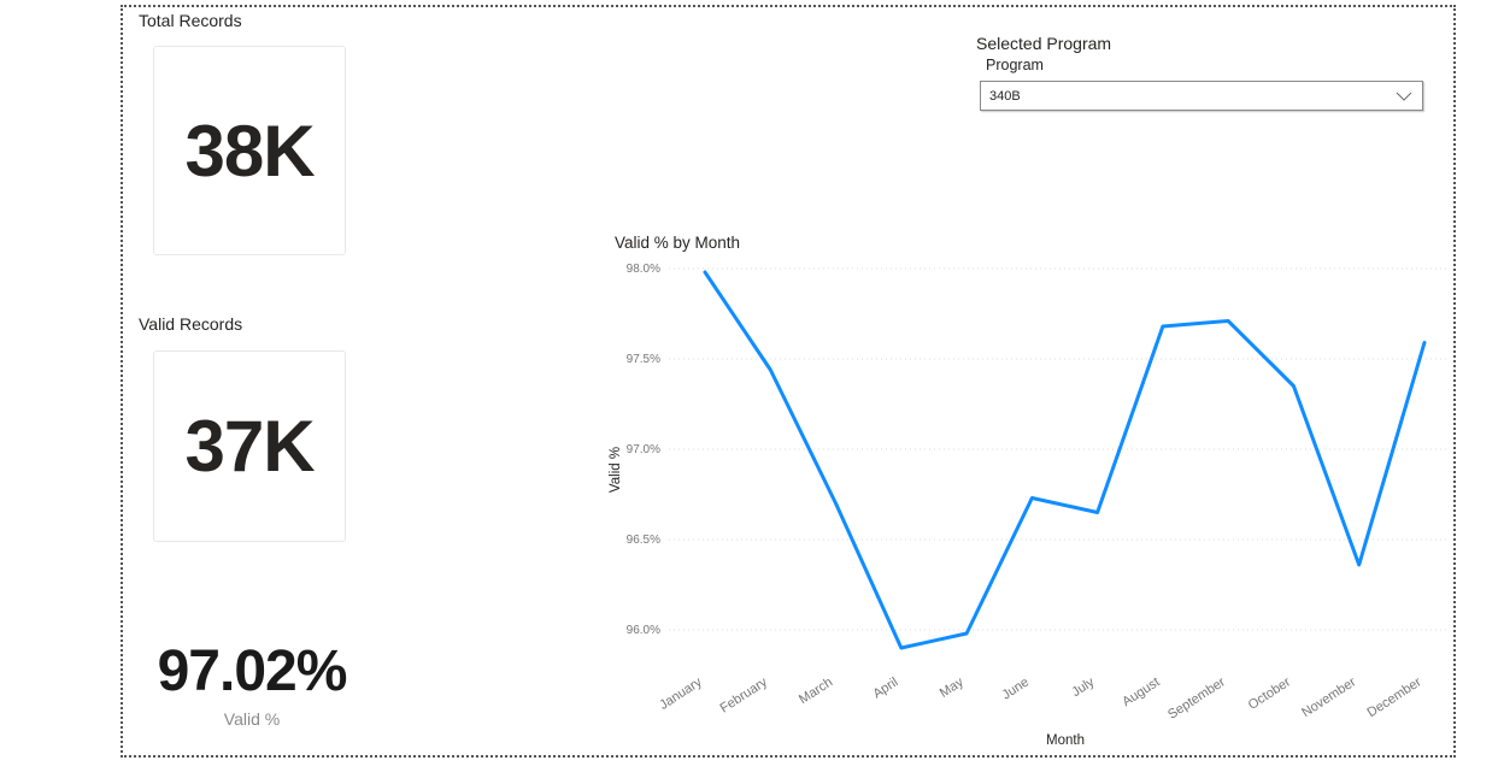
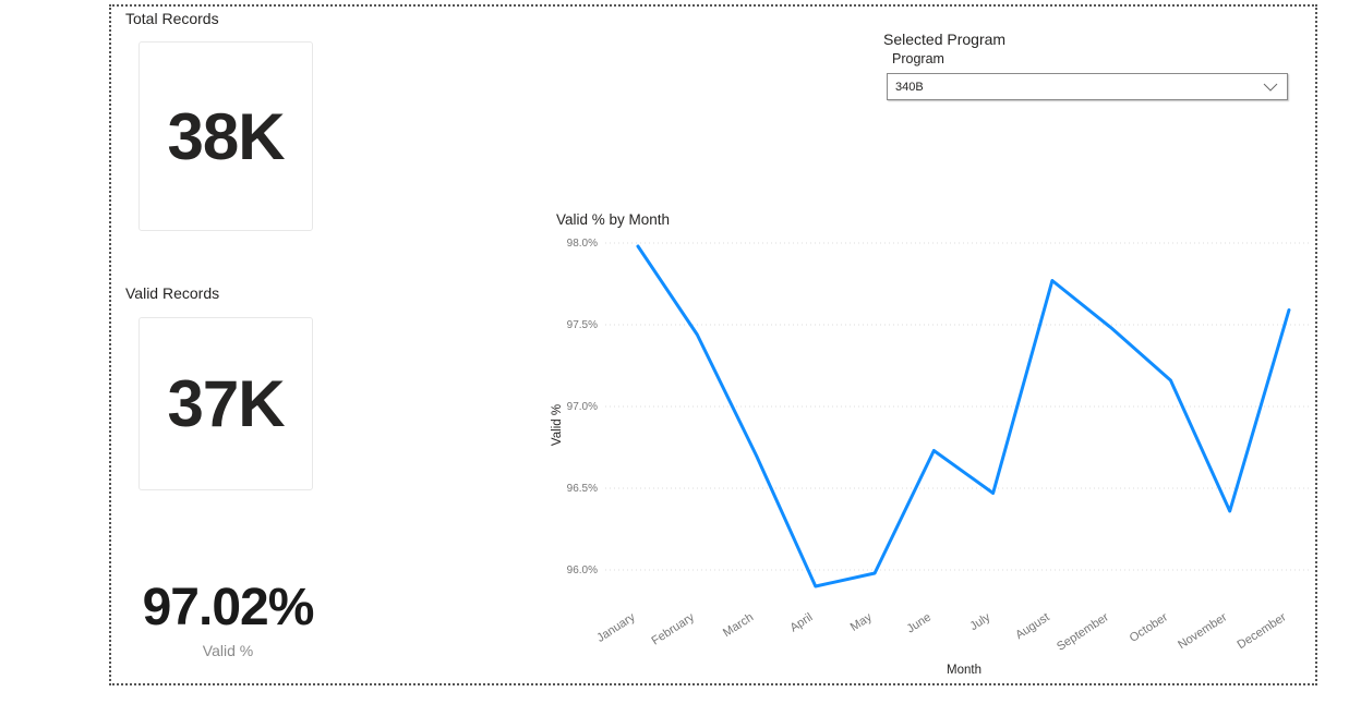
July: 96.65% -> 96.47%
August: 97.68% -> 97.77%
September: 97.71% -> 97.48%
October: 97.35% -> 97.16%
